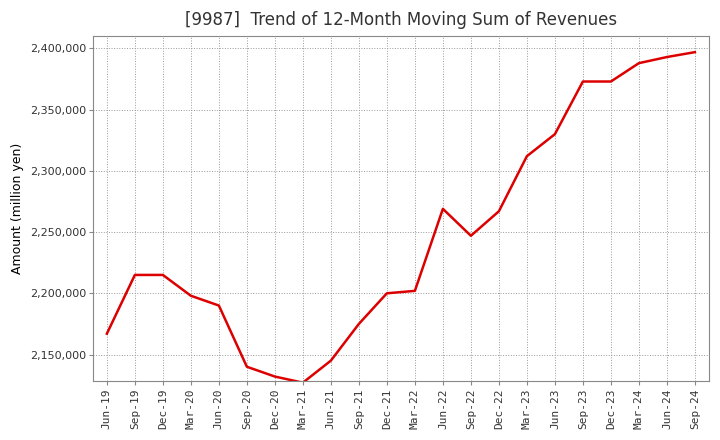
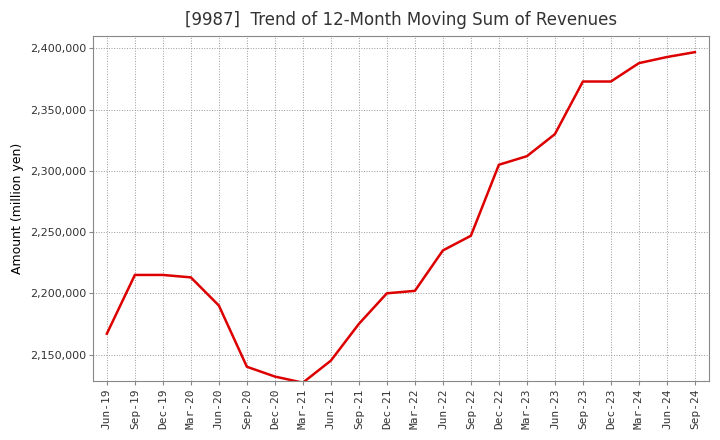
Mar-20: 2,198,000 -> 2,213,000
Jun-22: 2,269,000 -> 2,235,000
Dec-22: 2,267,000 -> 2,305,000
